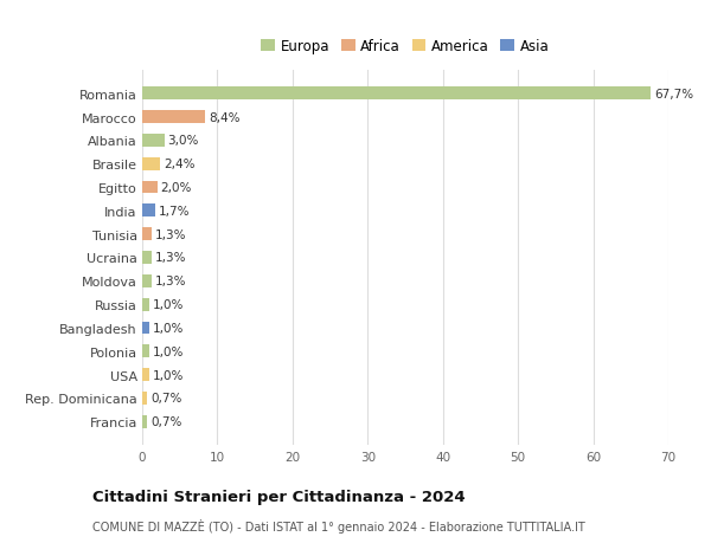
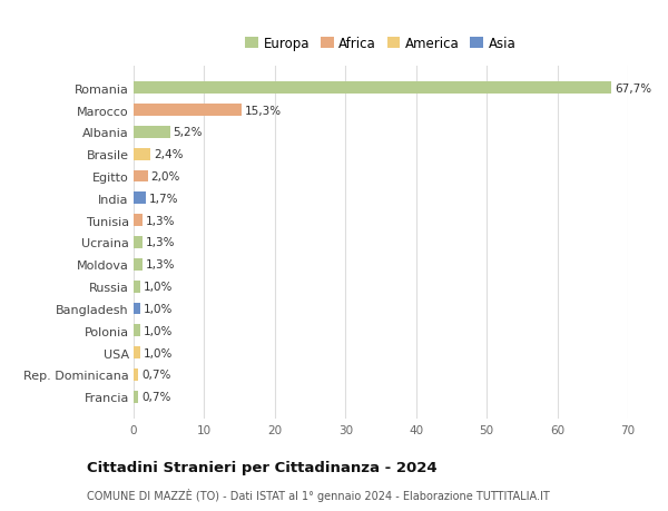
Marocco: 8,4% -> 15,3%
Albania: 3,0% -> 5,2%
